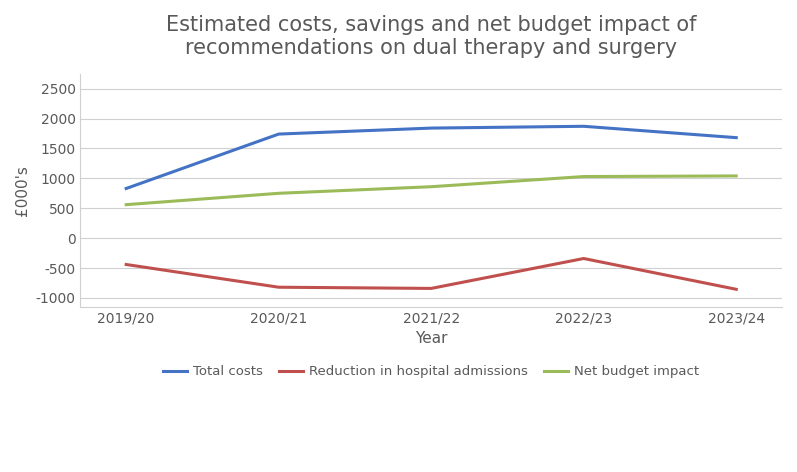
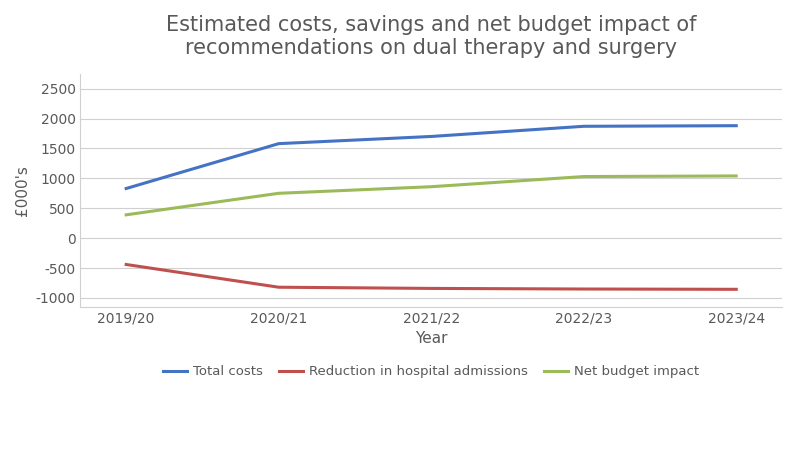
Net budget impact/2019/20: 560 -> 390
Total costs/2020/21: 1740 -> 1580
Total costs/2021/22: 1840 -> 1700
Reduction in hospital admissions/2022/23: -340 -> -850
Total costs/2023/24: 1680 -> 1880
